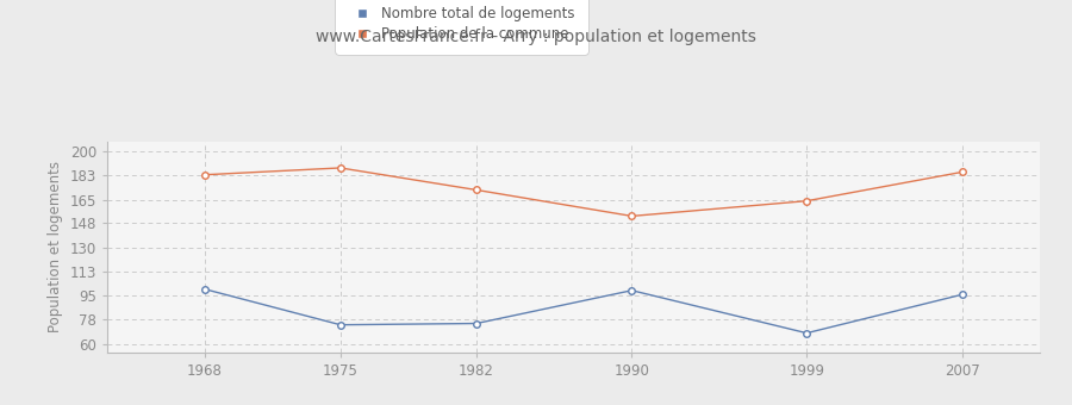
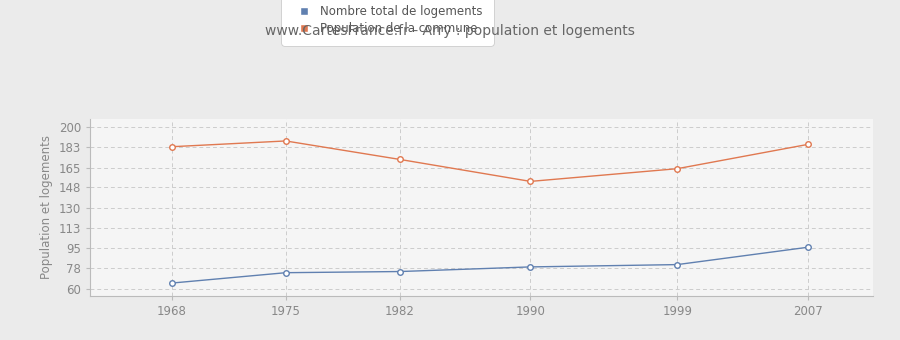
Nombre total de logements/1968: 100 -> 65
Nombre total de logements/1990: 99 -> 79
Nombre total de logements/1999: 68 -> 81
